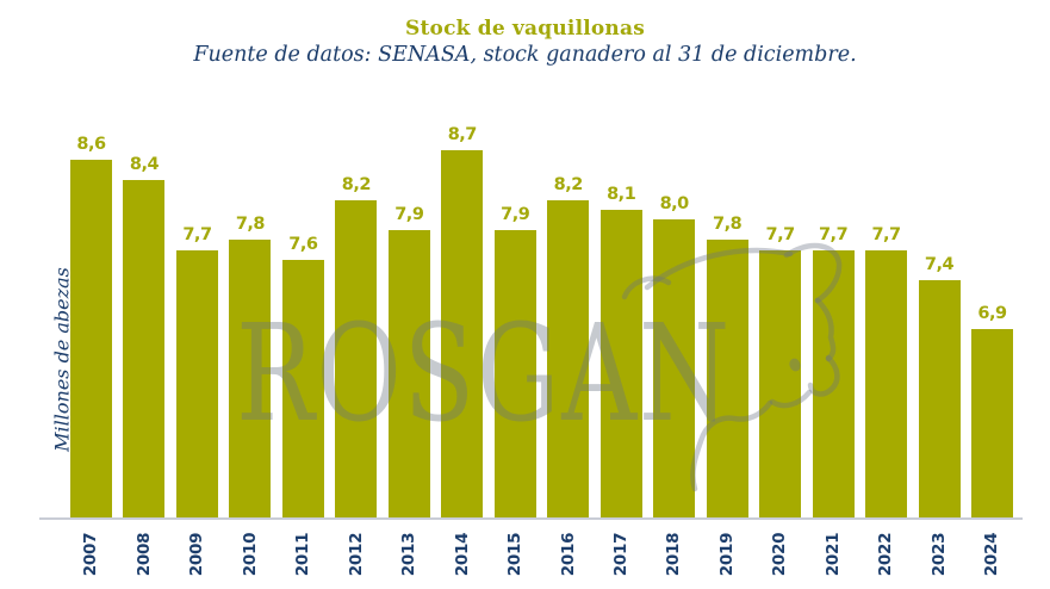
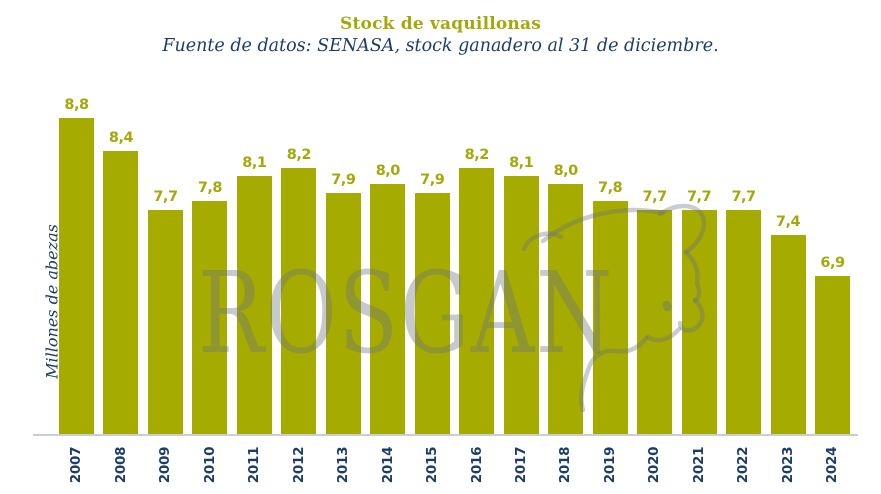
2007: 8,6 -> 8,8
2011: 7,6 -> 8,1
2014: 8,7 -> 8,0
